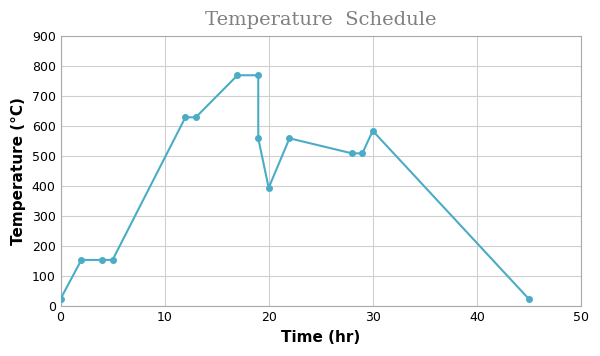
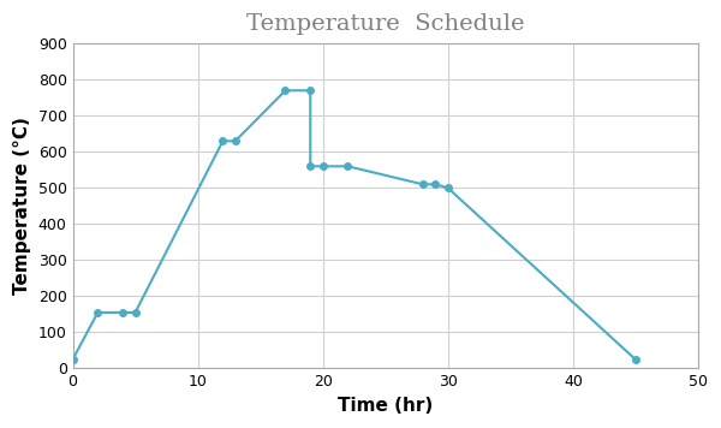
20: 395 -> 560
30: 585 -> 500
